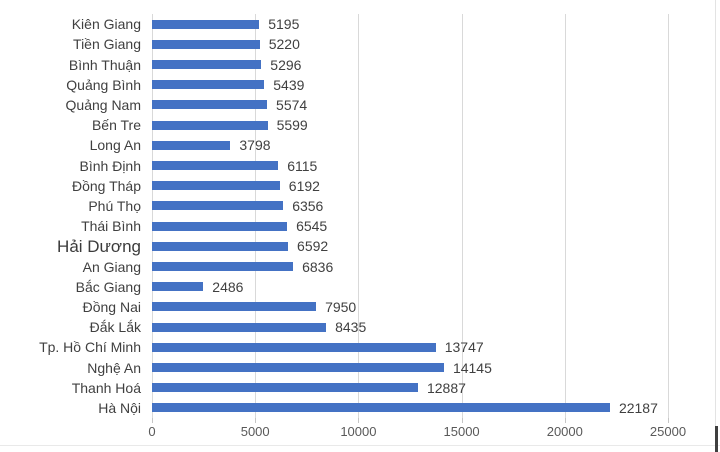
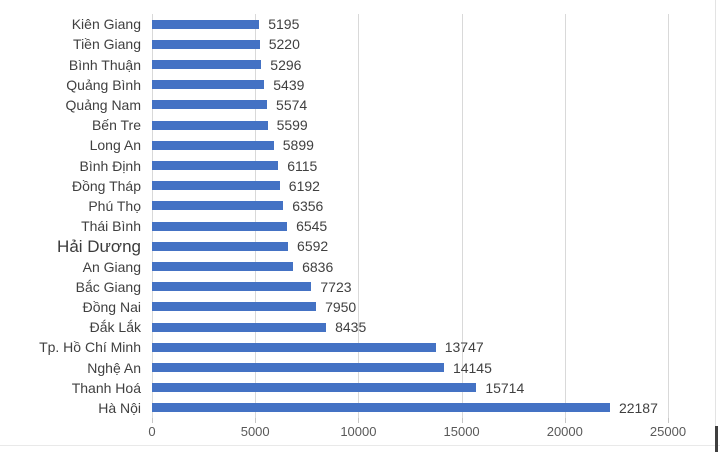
Long An: 3798 -> 5899
Bắc Giang: 2486 -> 7723
Thanh Hoá: 12887 -> 15714
